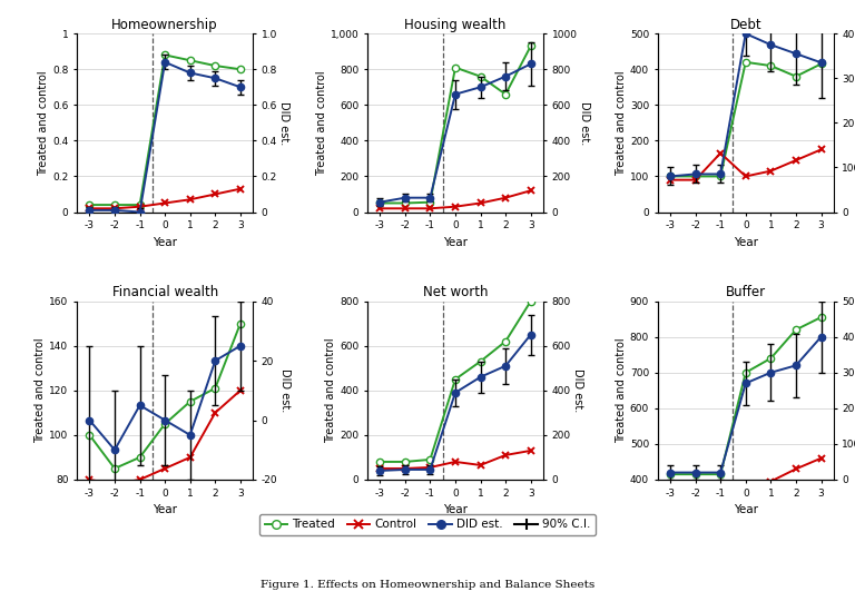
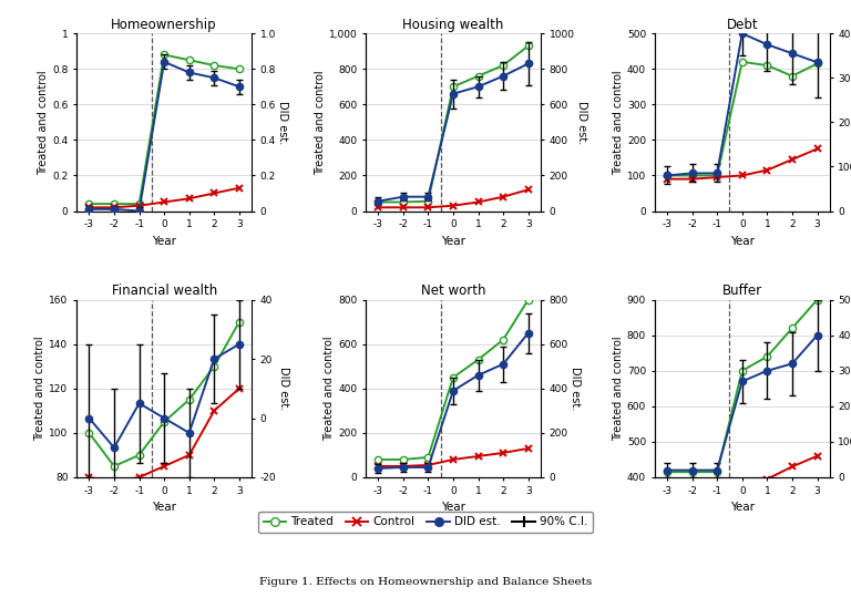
Housing wealth/Treated/0: 810 -> 700
Housing wealth/Treated/2: 660 -> 820
Debt/Control/-1: 165 -> 95
Financial wealth/Treated/2: 121 -> 130
Net worth/Control/1: 65 -> 95
Buffer/Treated/3: 855 -> 900
